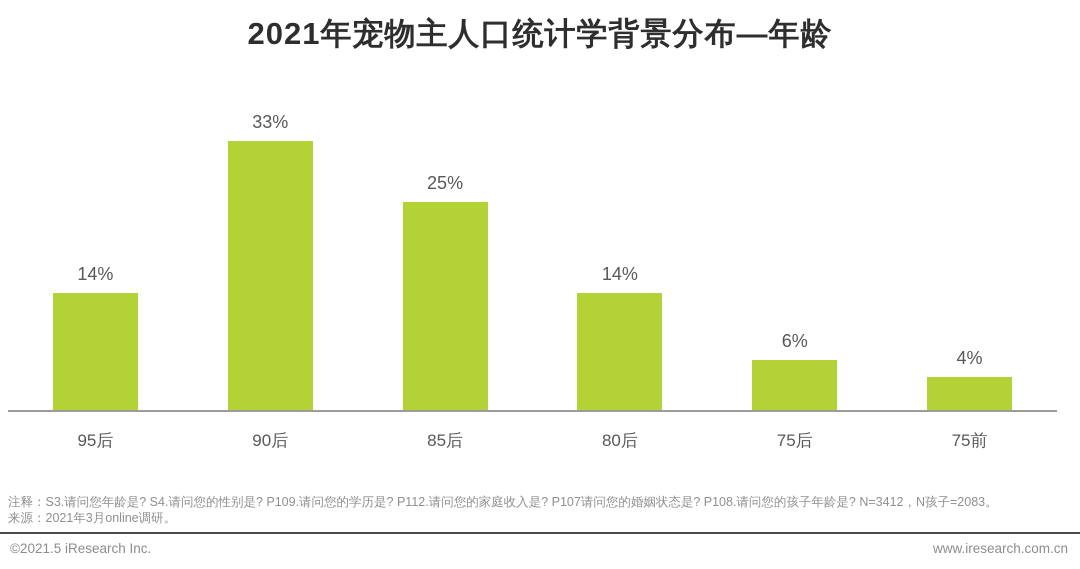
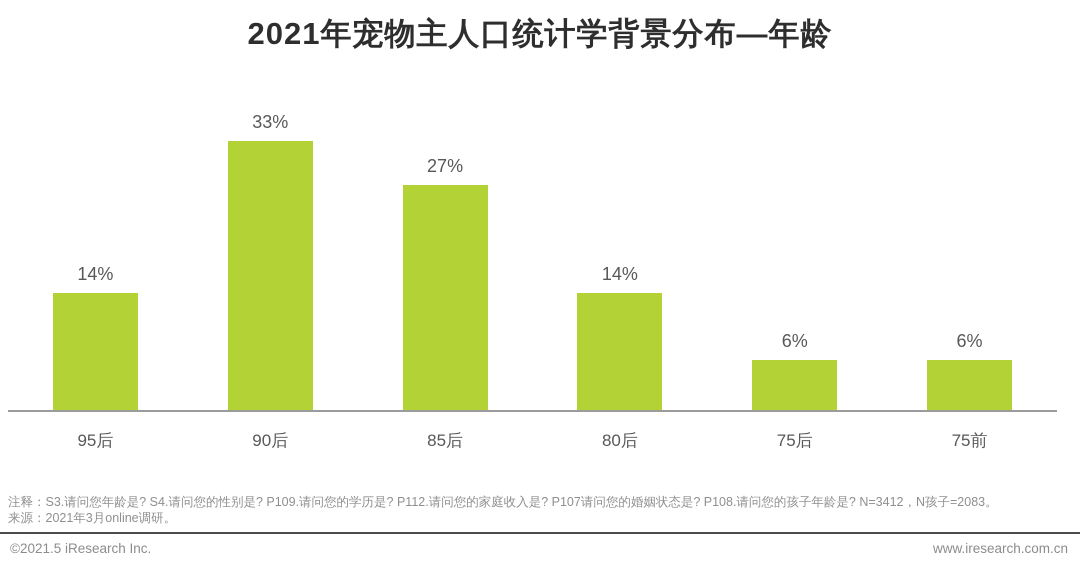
85后: 25% -> 27%
75前: 4% -> 6%
